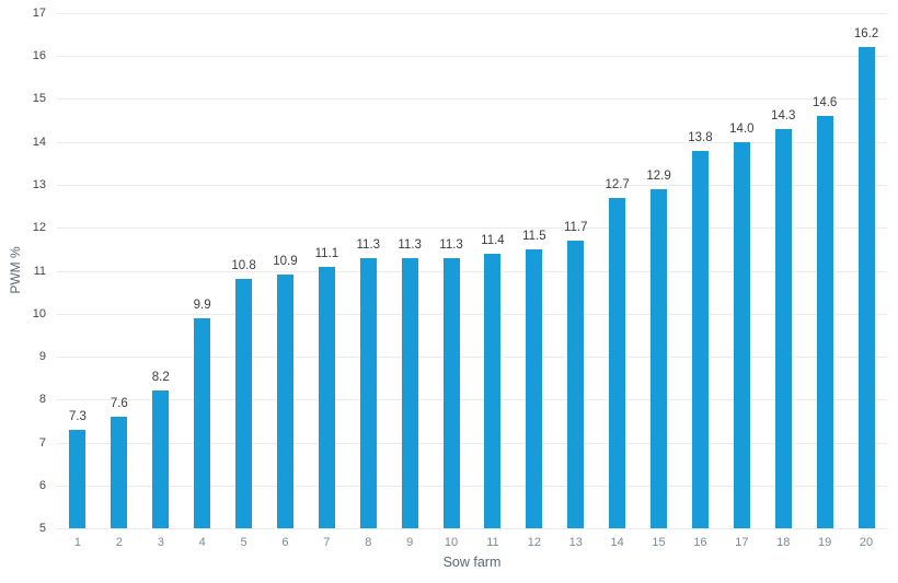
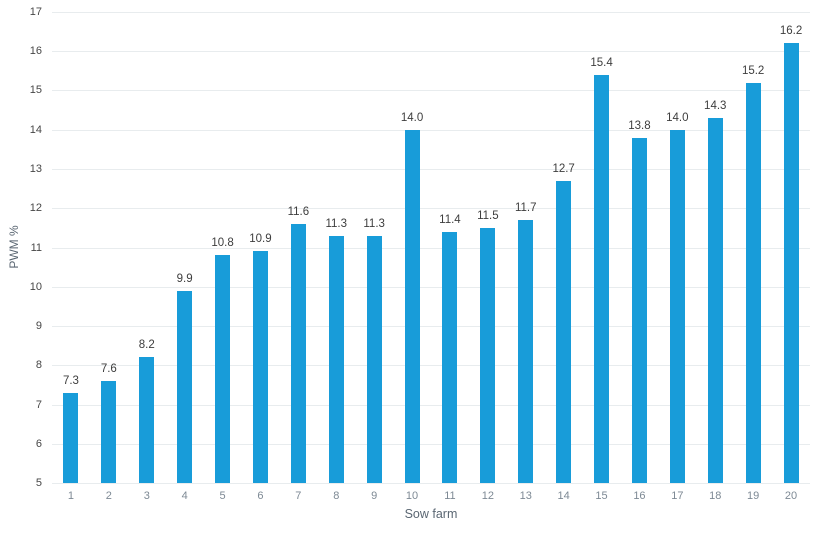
7: 11.1 -> 11.6
10: 11.3 -> 14.0
15: 12.9 -> 15.4
19: 14.6 -> 15.2
